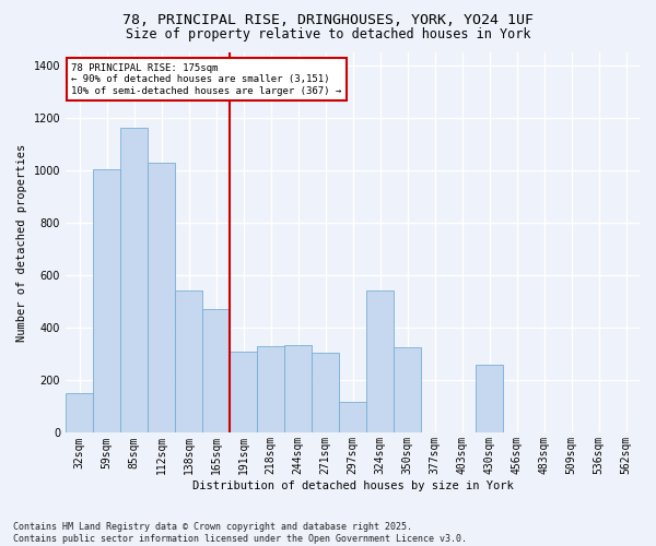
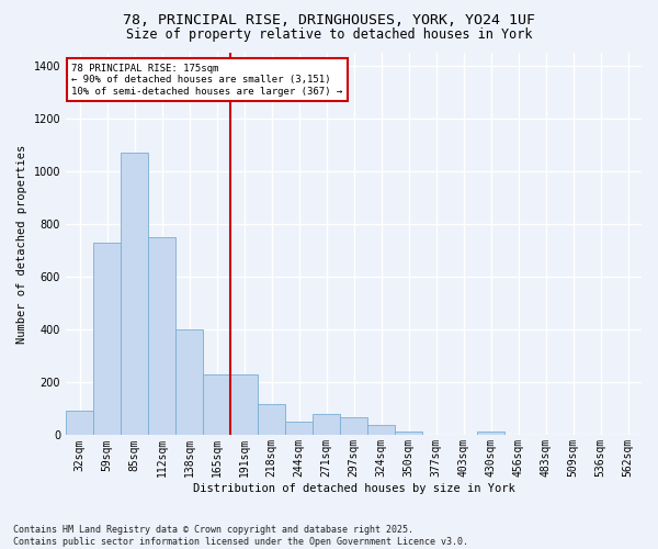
32sqm: 150 -> 95
59sqm: 1005 -> 730
85sqm: 1160 -> 1070
112sqm: 1030 -> 750
138sqm: 540 -> 400
165sqm: 470 -> 230
191sqm: 310 -> 230
218sqm: 330 -> 120
244sqm: 335 -> 50
271sqm: 305 -> 80
297sqm: 120 -> 70
324sqm: 540 -> 40
350sqm: 325 -> 15
430sqm: 260 -> 15
